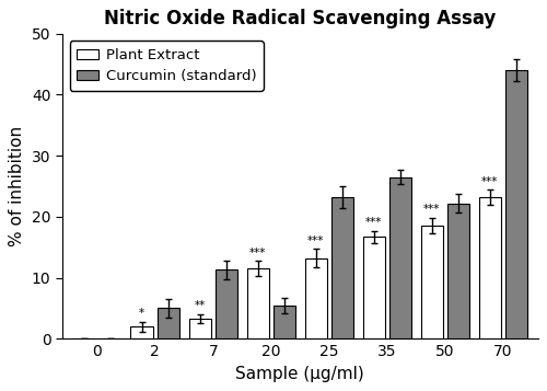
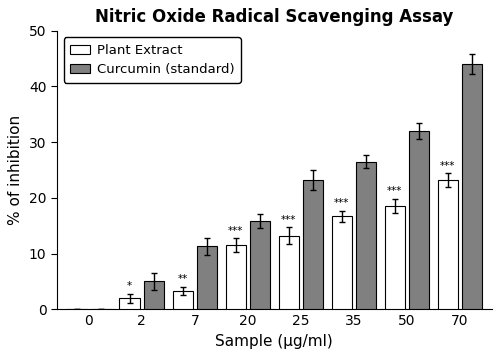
Curcumin (standard)/20: 5.4 -> 15.8
Curcumin (standard)/50: 22.2 -> 32.0
